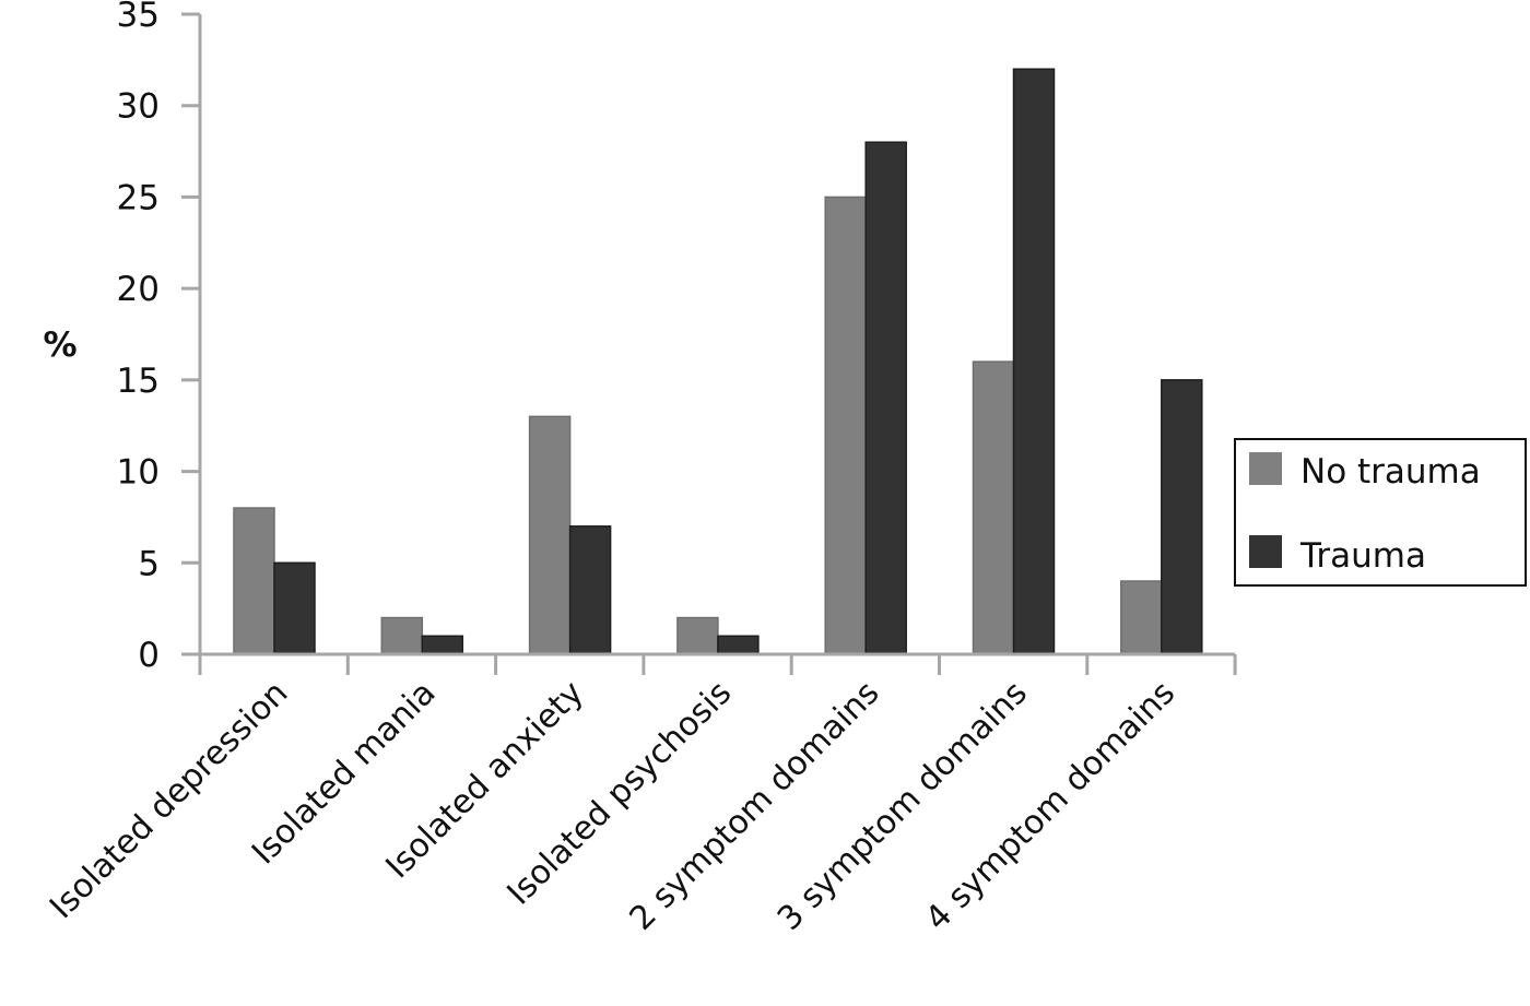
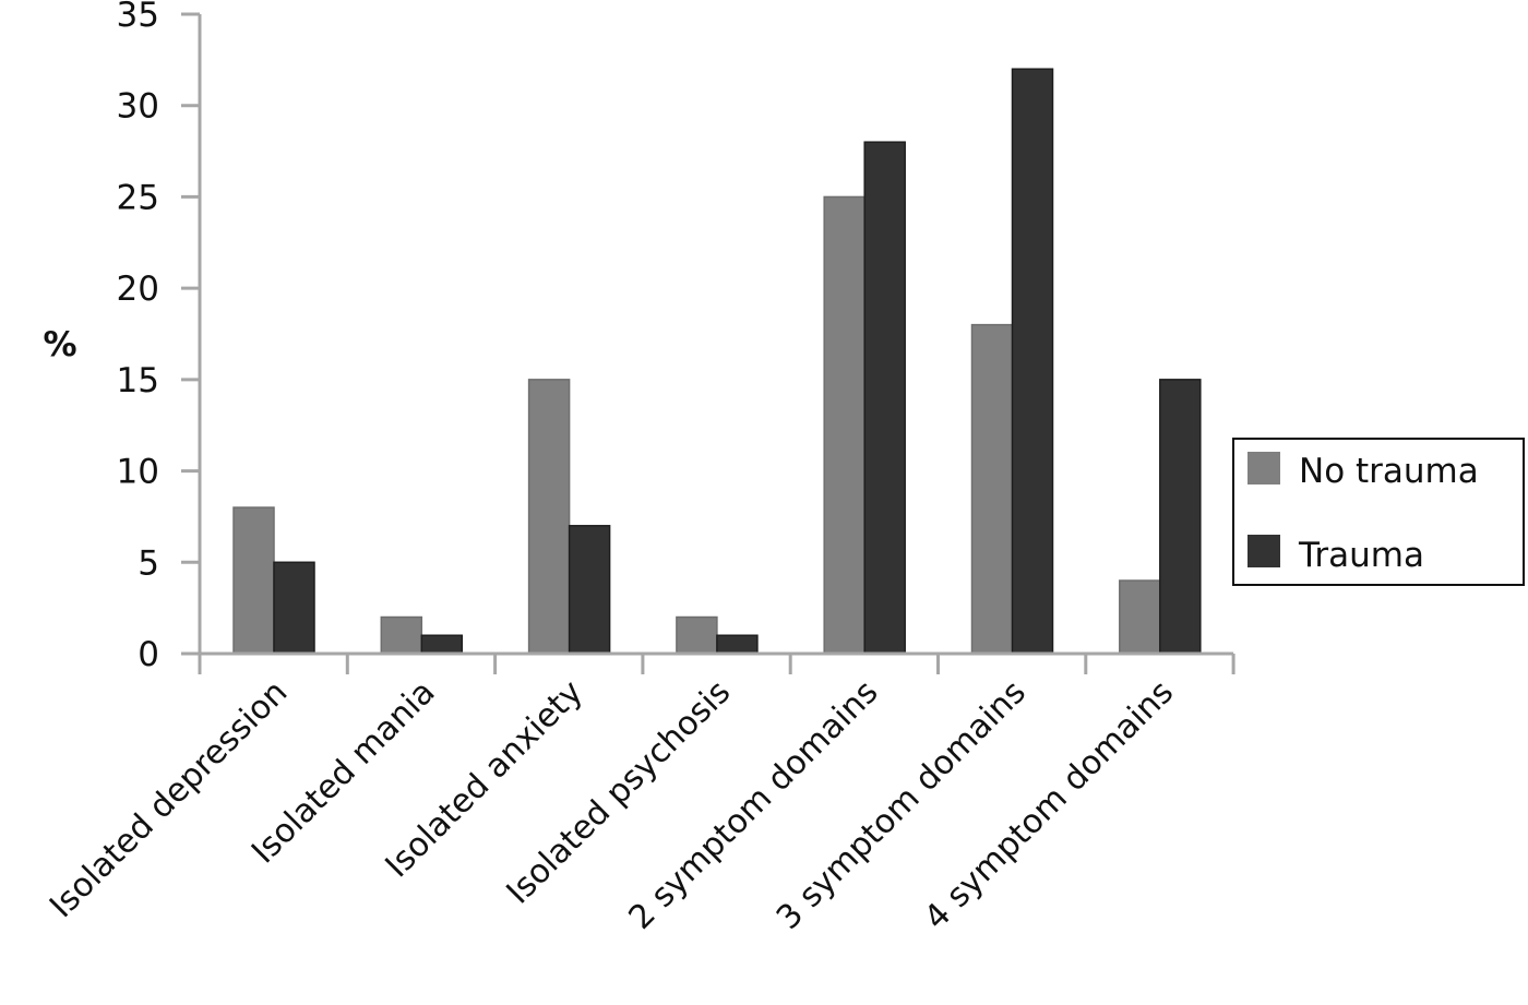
No trauma/Isolated anxiety: 13 -> 15
No trauma/3 symptom domains: 16 -> 18
